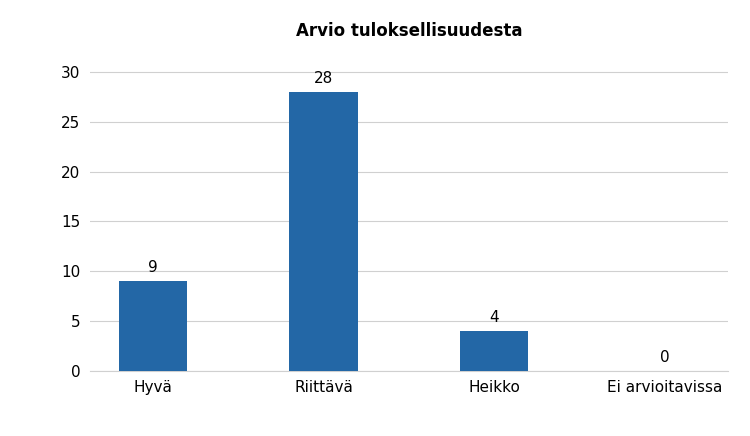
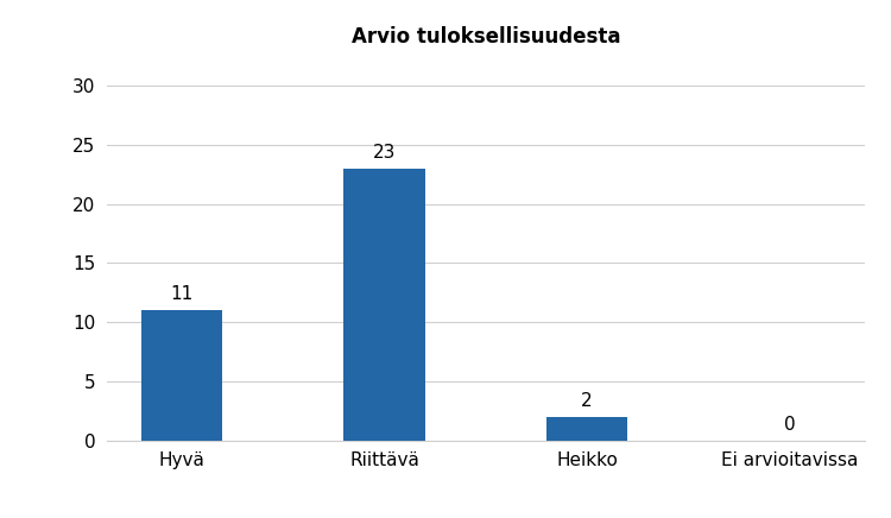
Hyvä: 9 -> 11
Riittävä: 28 -> 23
Heikko: 4 -> 2
